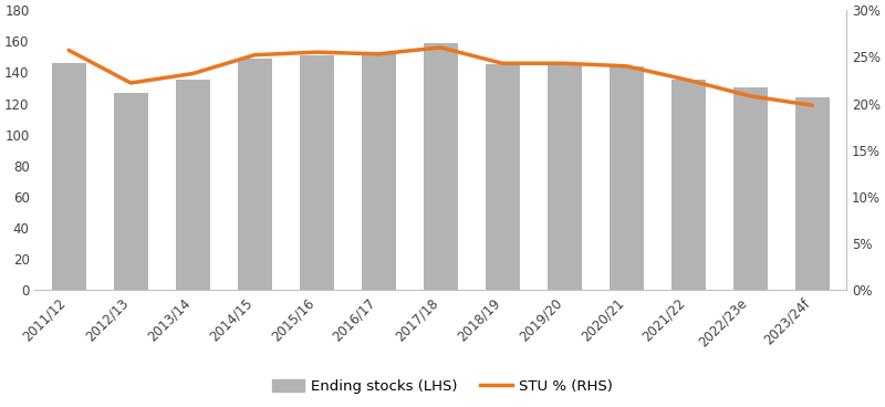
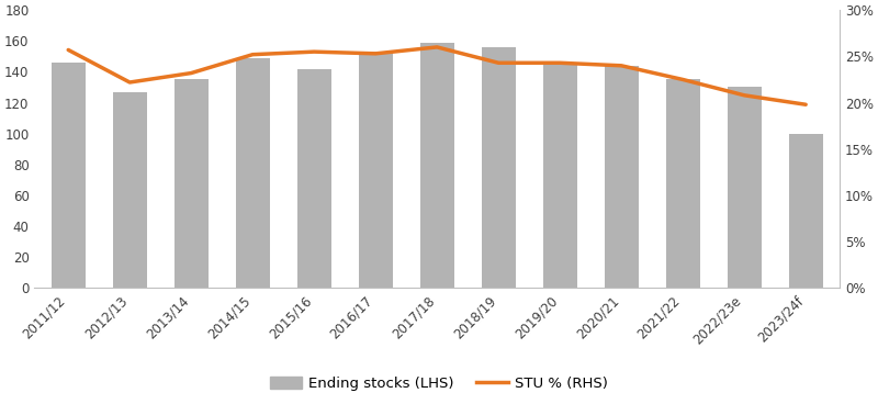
Ending stocks (LHS)/2015/16: 151 -> 142
Ending stocks (LHS)/2018/19: 145 -> 156
Ending stocks (LHS)/2023/24f: 124 -> 100
